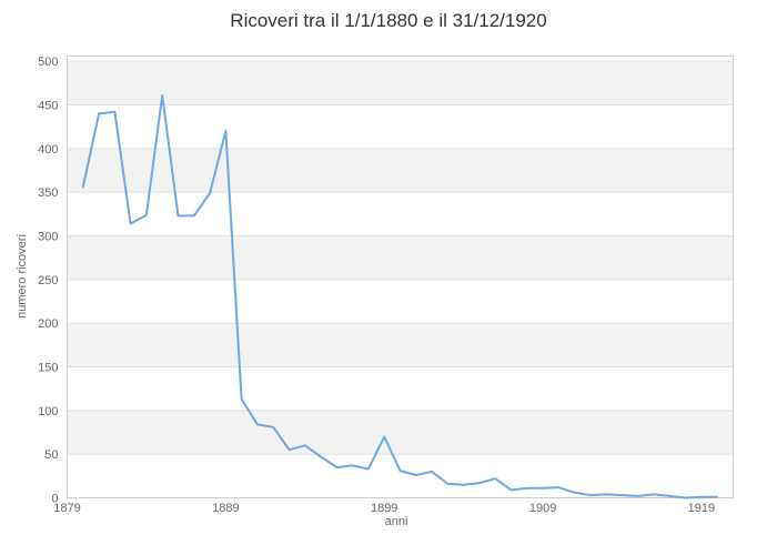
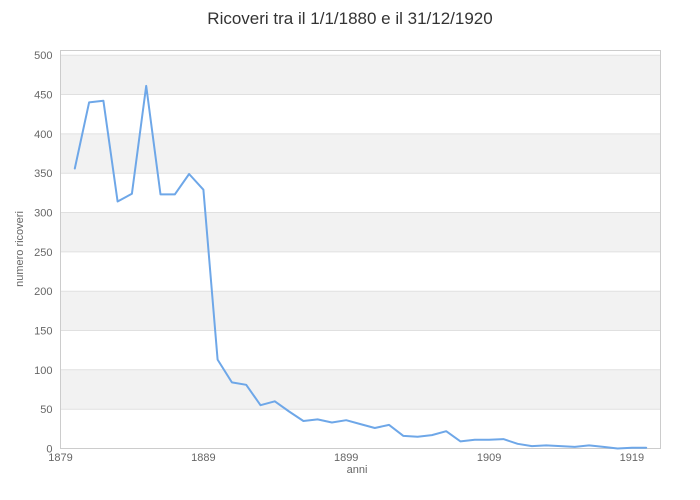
1889: 420 -> 330
1899: 70 -> 40
